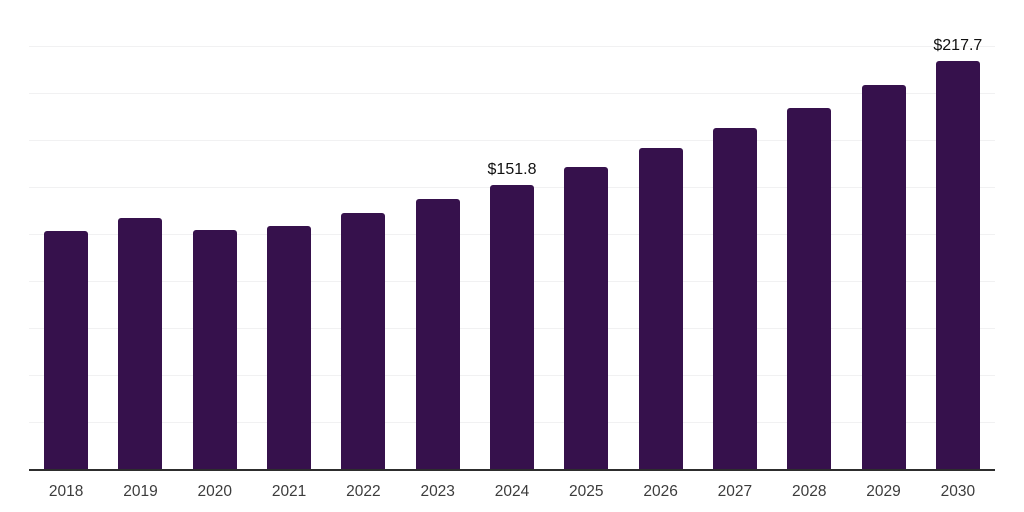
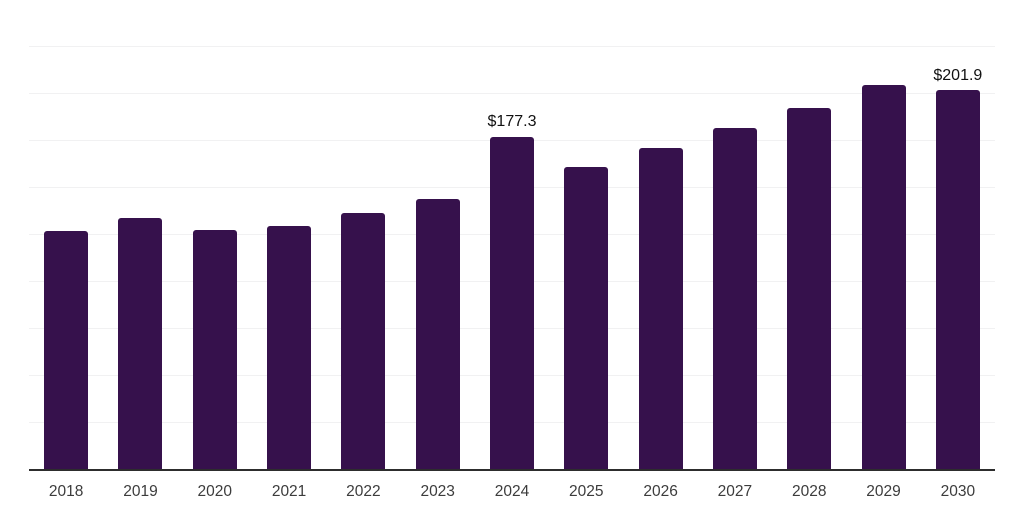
2024: $151.8 -> $177.3
2030: $217.7 -> $201.9
